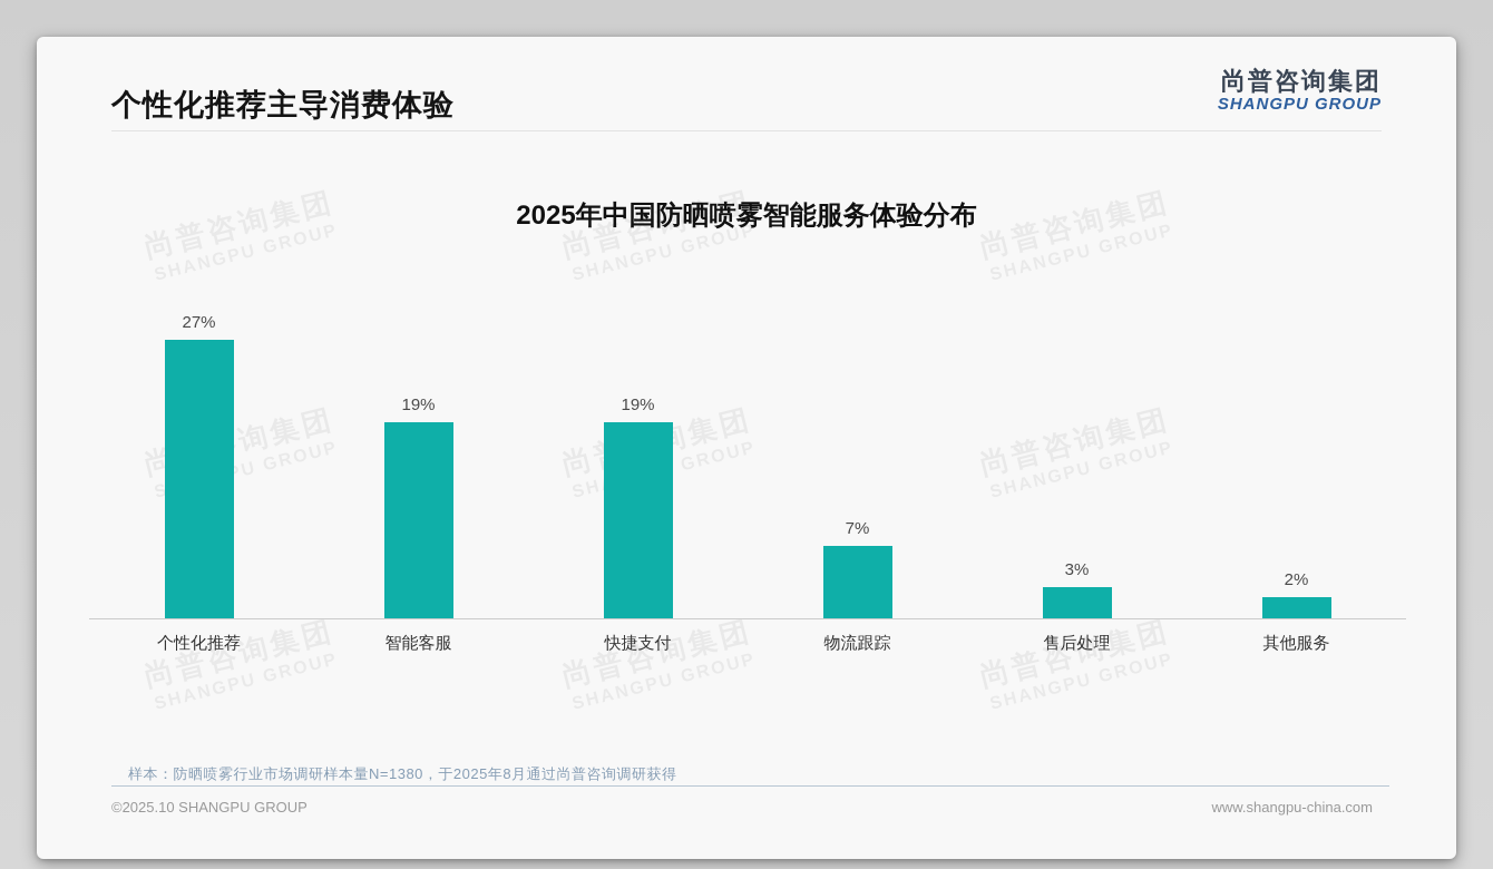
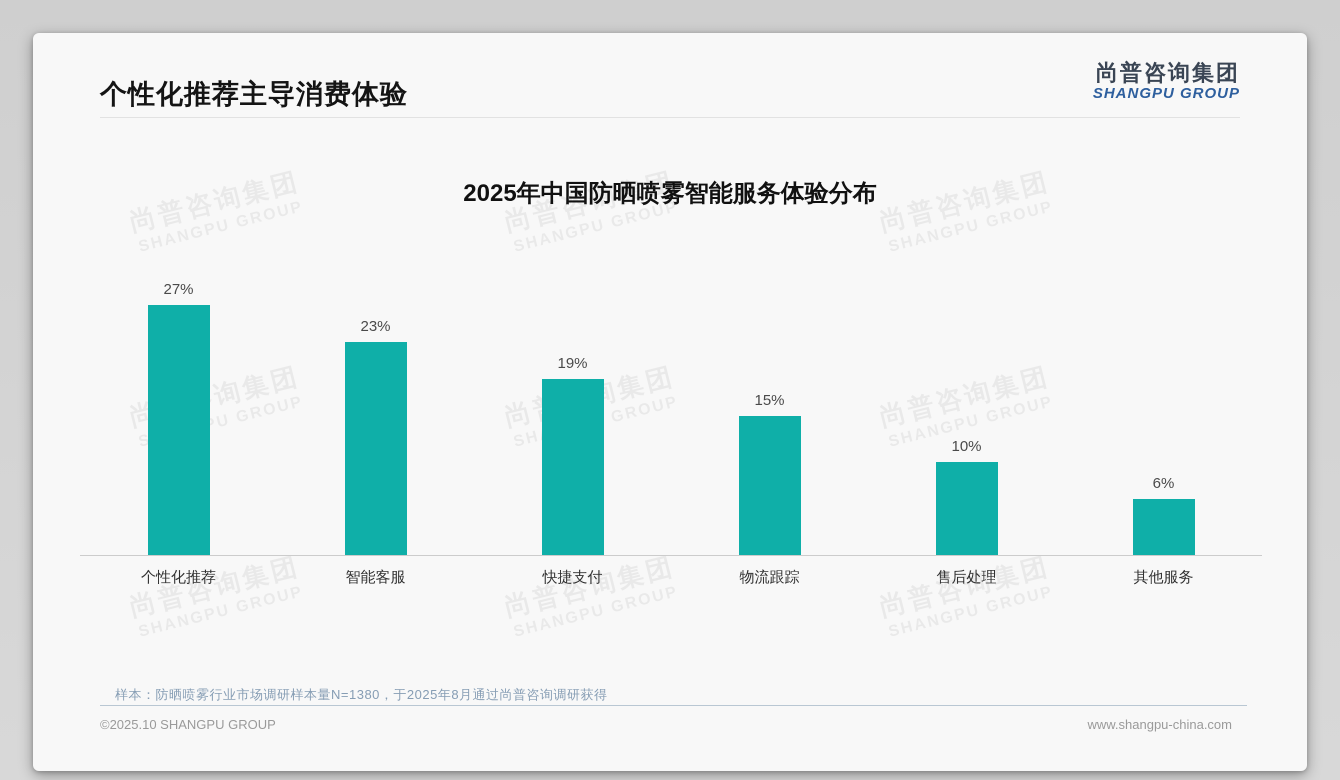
智能客服: 19% -> 23%
物流跟踪: 7% -> 15%
售后处理: 3% -> 10%
其他服务: 2% -> 6%
